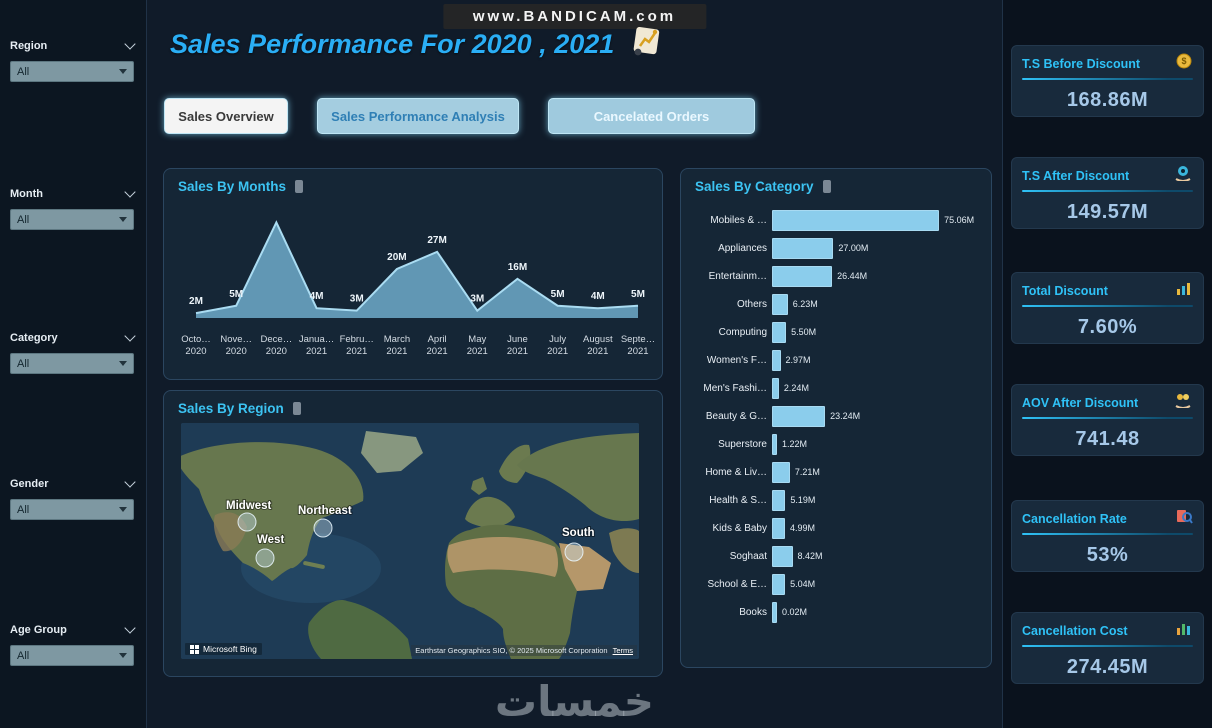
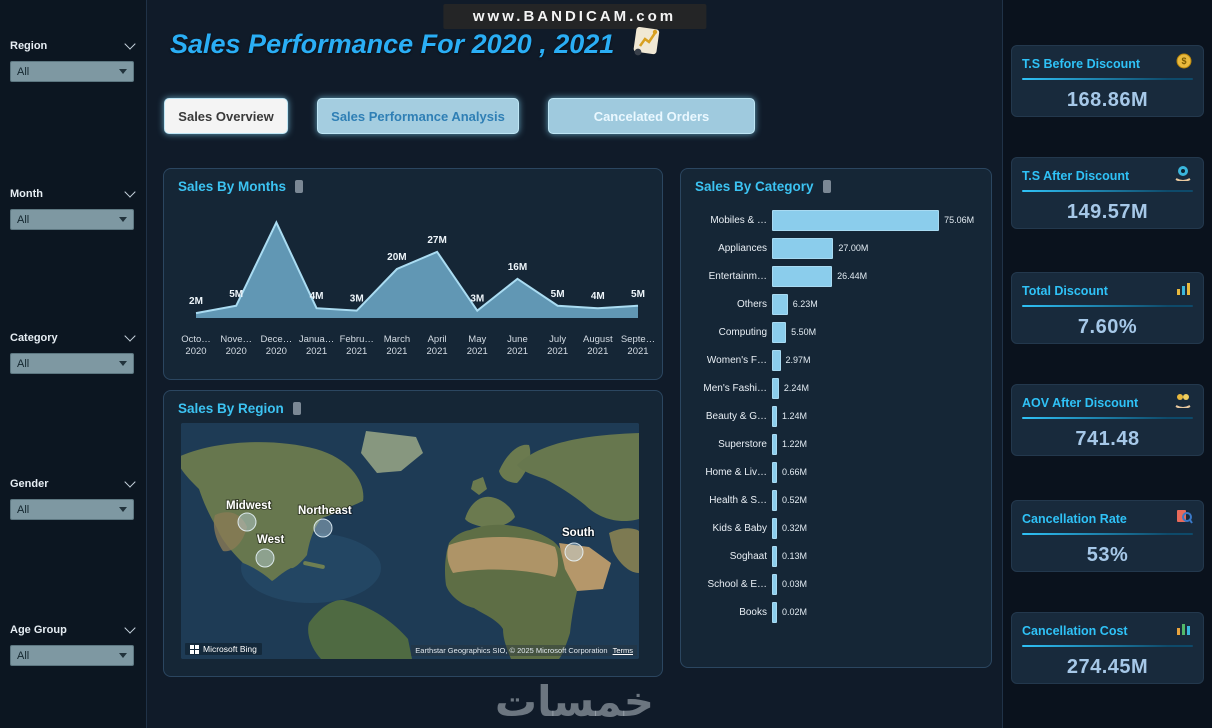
Sales By Category/Beauty & G…: 23.24M -> 1.24M
Sales By Category/Home & Liv…: 7.21M -> 0.66M
Sales By Category/Health & S…: 5.19M -> 0.52M
Sales By Category/Kids & Baby: 4.99M -> 0.32M
Sales By Category/Soghaat: 8.42M -> 0.13M
Sales By Category/School & E…: 5.04M -> 0.03M
